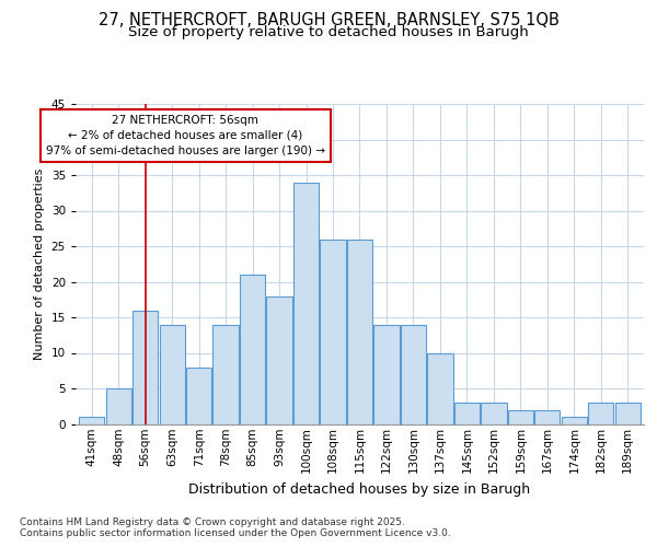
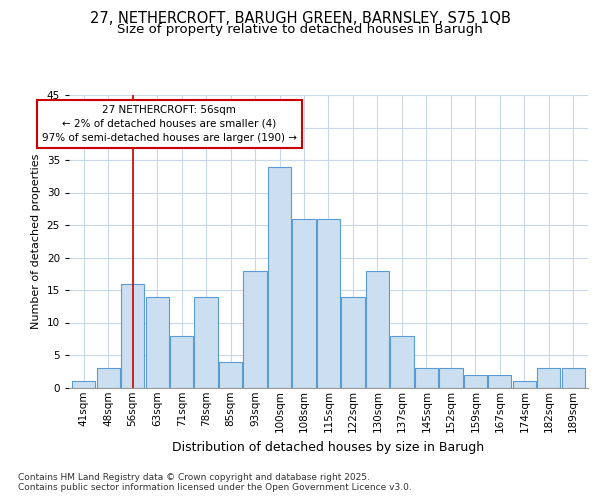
48sqm: 5 -> 3
85sqm: 21 -> 4
130sqm: 14 -> 18
137sqm: 10 -> 8
